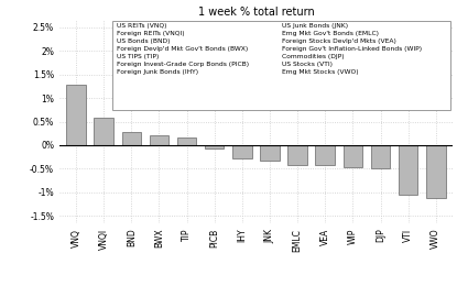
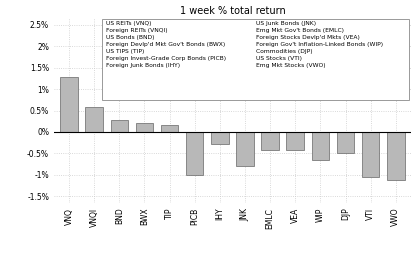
PICB: -0.08% -> -1.00%
JNK: -0.32% -> -0.80%
WIP: -0.47% -> -0.65%
